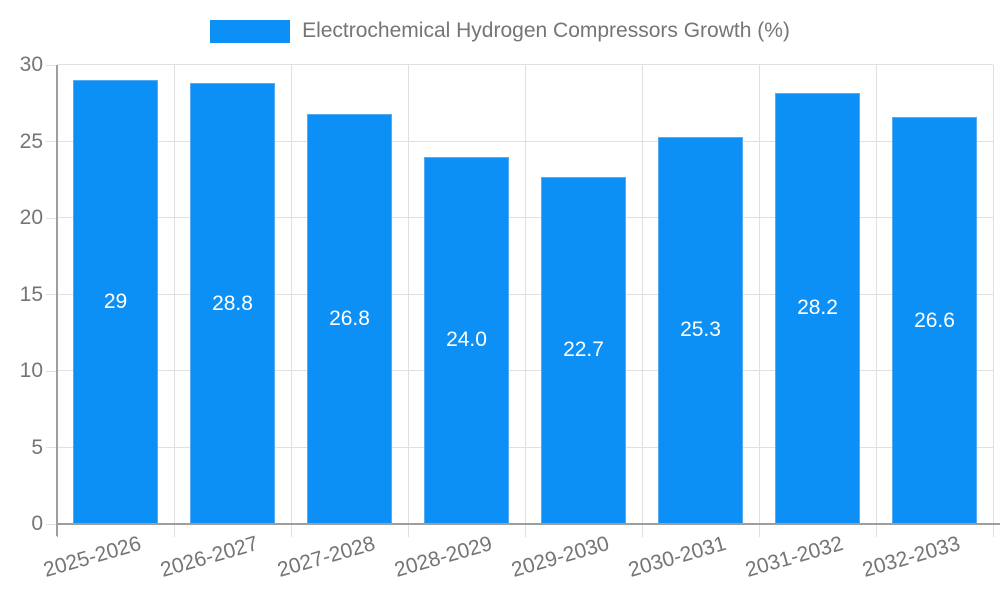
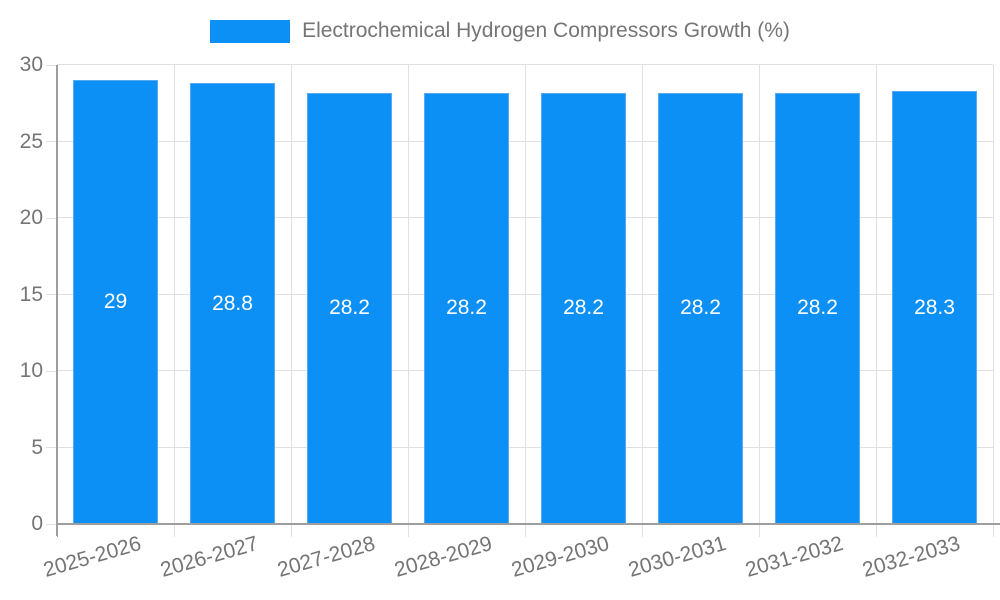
2027-2028: 26.8 -> 28.2
2028-2029: 24.0 -> 28.2
2029-2030: 22.7 -> 28.2
2030-2031: 25.3 -> 28.2
2032-2033: 26.6 -> 28.3
